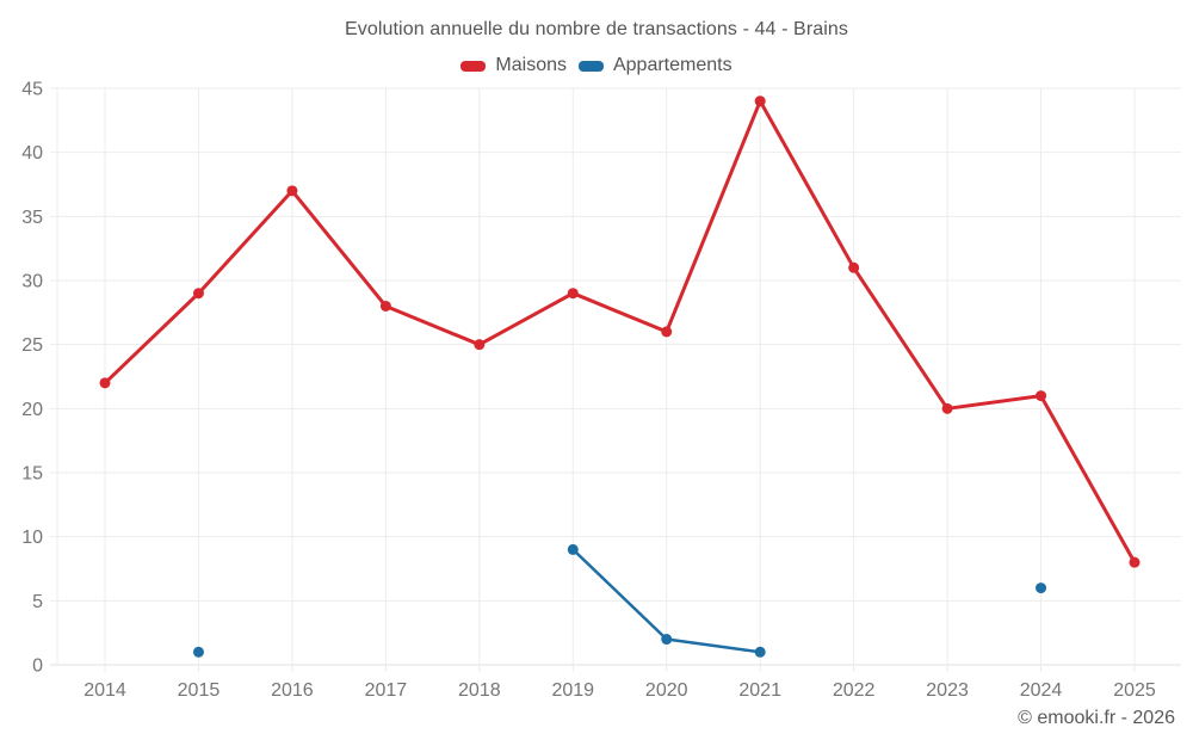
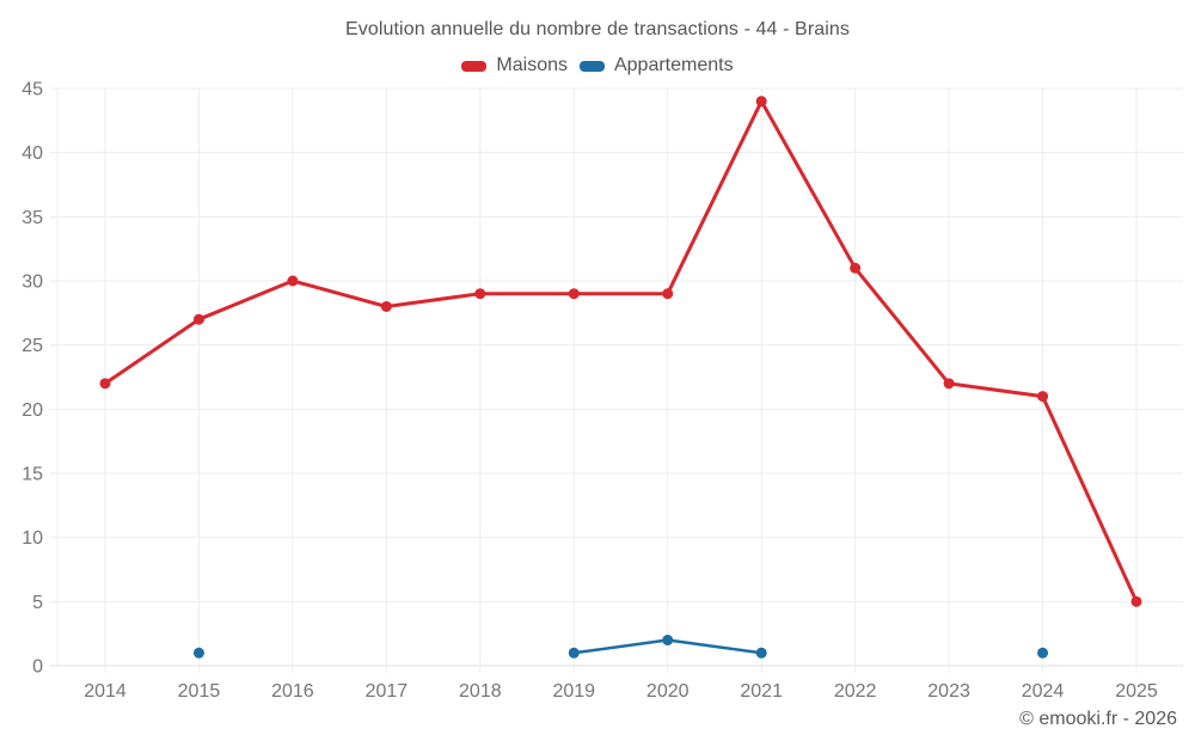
Maisons/2015: 29 -> 27
Maisons/2016: 37 -> 30
Maisons/2018: 25 -> 29
Appartements/2019: 9 -> 1
Maisons/2020: 26 -> 29
Maisons/2023: 20 -> 22
Appartements/2024: 6 -> 1
Maisons/2025: 8 -> 5
